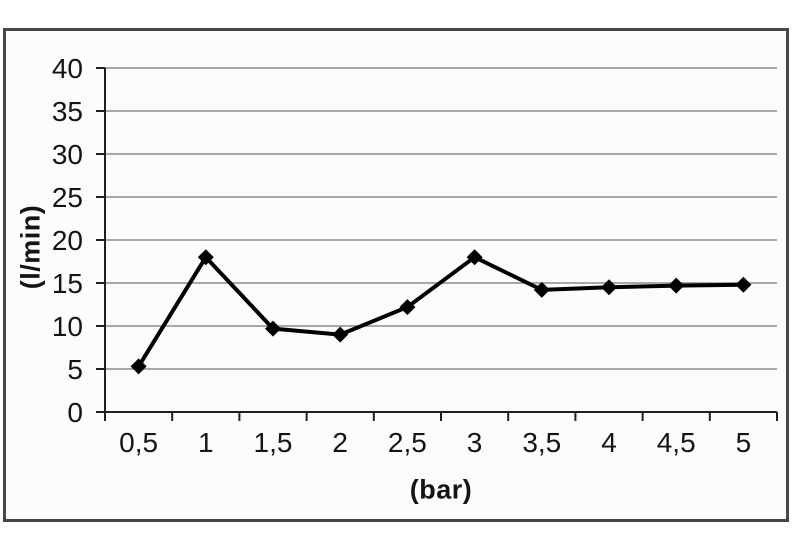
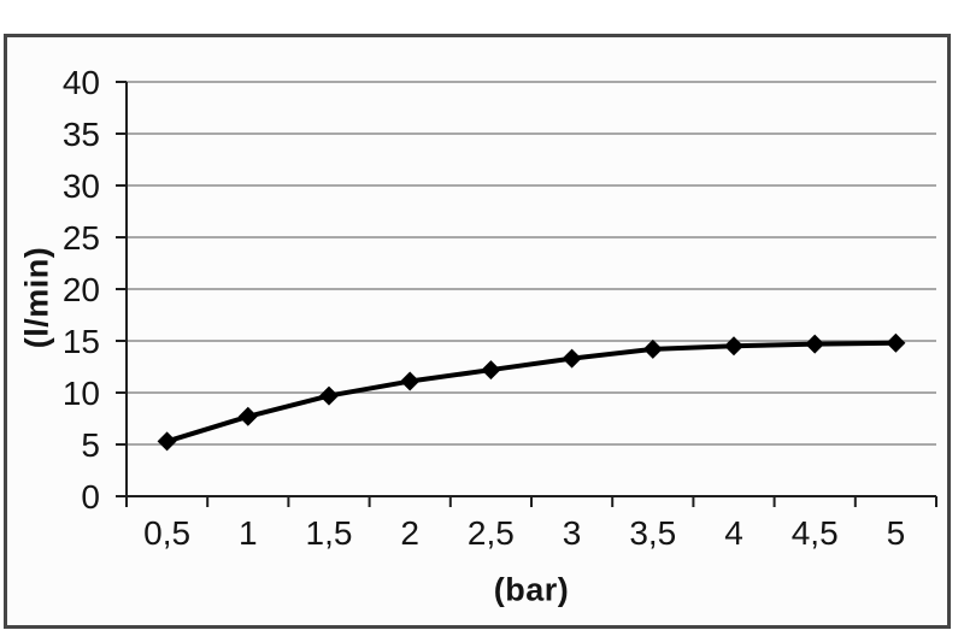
1: 18 -> 8
2: 9 -> 11
3: 18 -> 13
